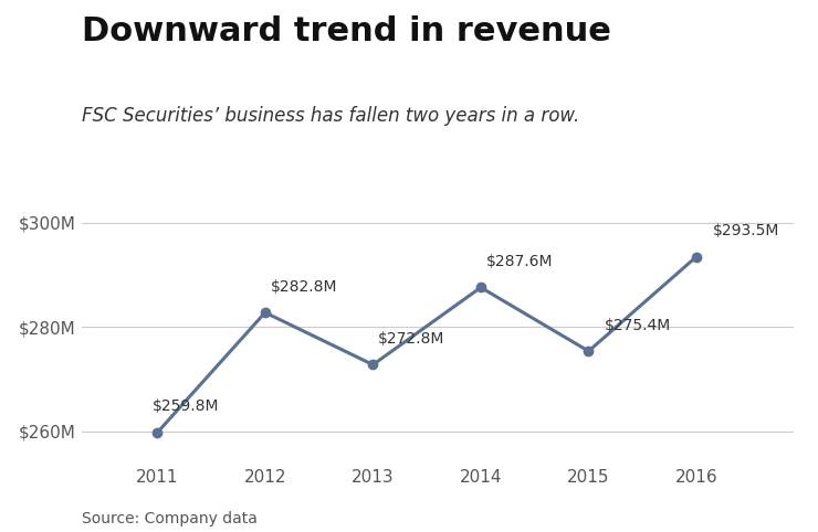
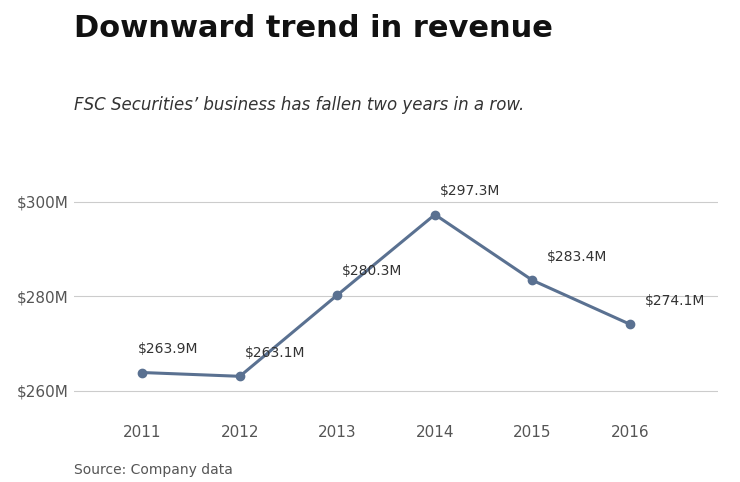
2011: $259.8M -> $263.9M
2012: $282.8M -> $263.1M
2013: $272.8M -> $280.3M
2014: $287.6M -> $297.3M
2015: $275.4M -> $283.4M
2016: $293.5M -> $274.1M
